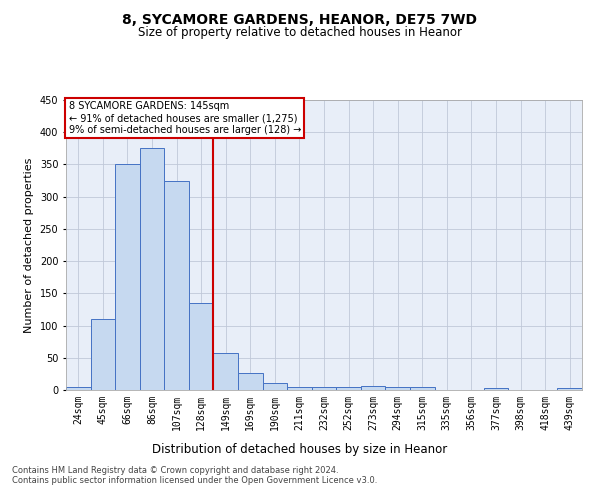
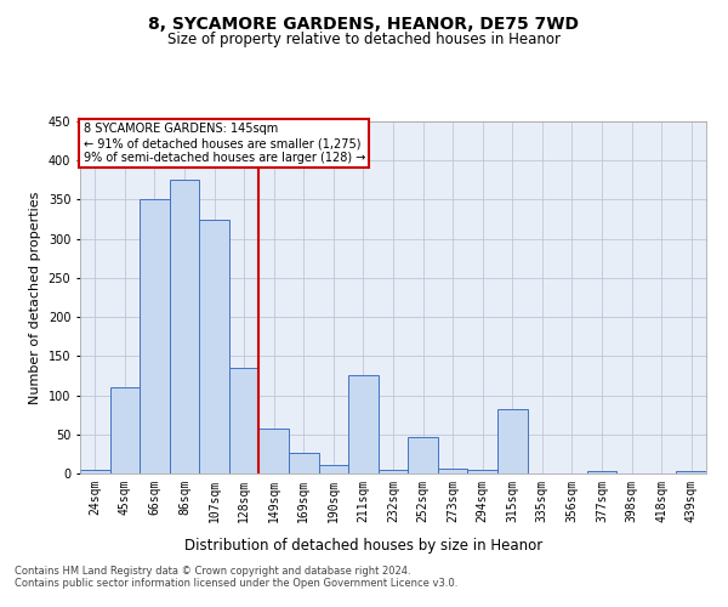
211sqm: 5 -> 126
252sqm: 5 -> 46
315sqm: 4 -> 82
